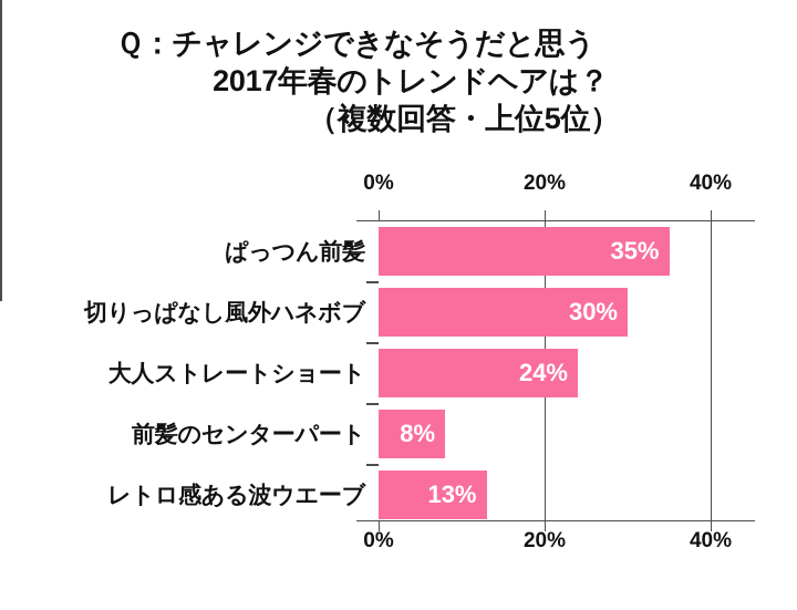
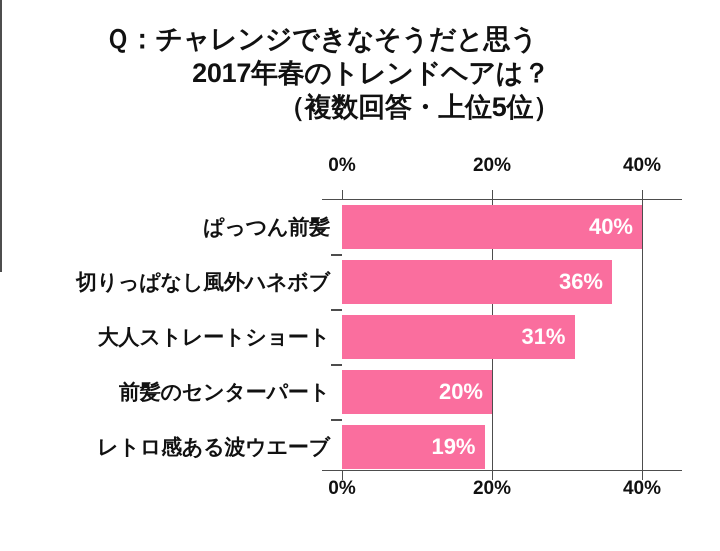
ぱっつん前髪: 35% -> 40%
切りっぱなし風外ハネボブ: 30% -> 36%
大人ストレートショート: 24% -> 31%
前髪のセンターパート: 8% -> 20%
レトロ感ある波ウエーブ: 13% -> 19%
